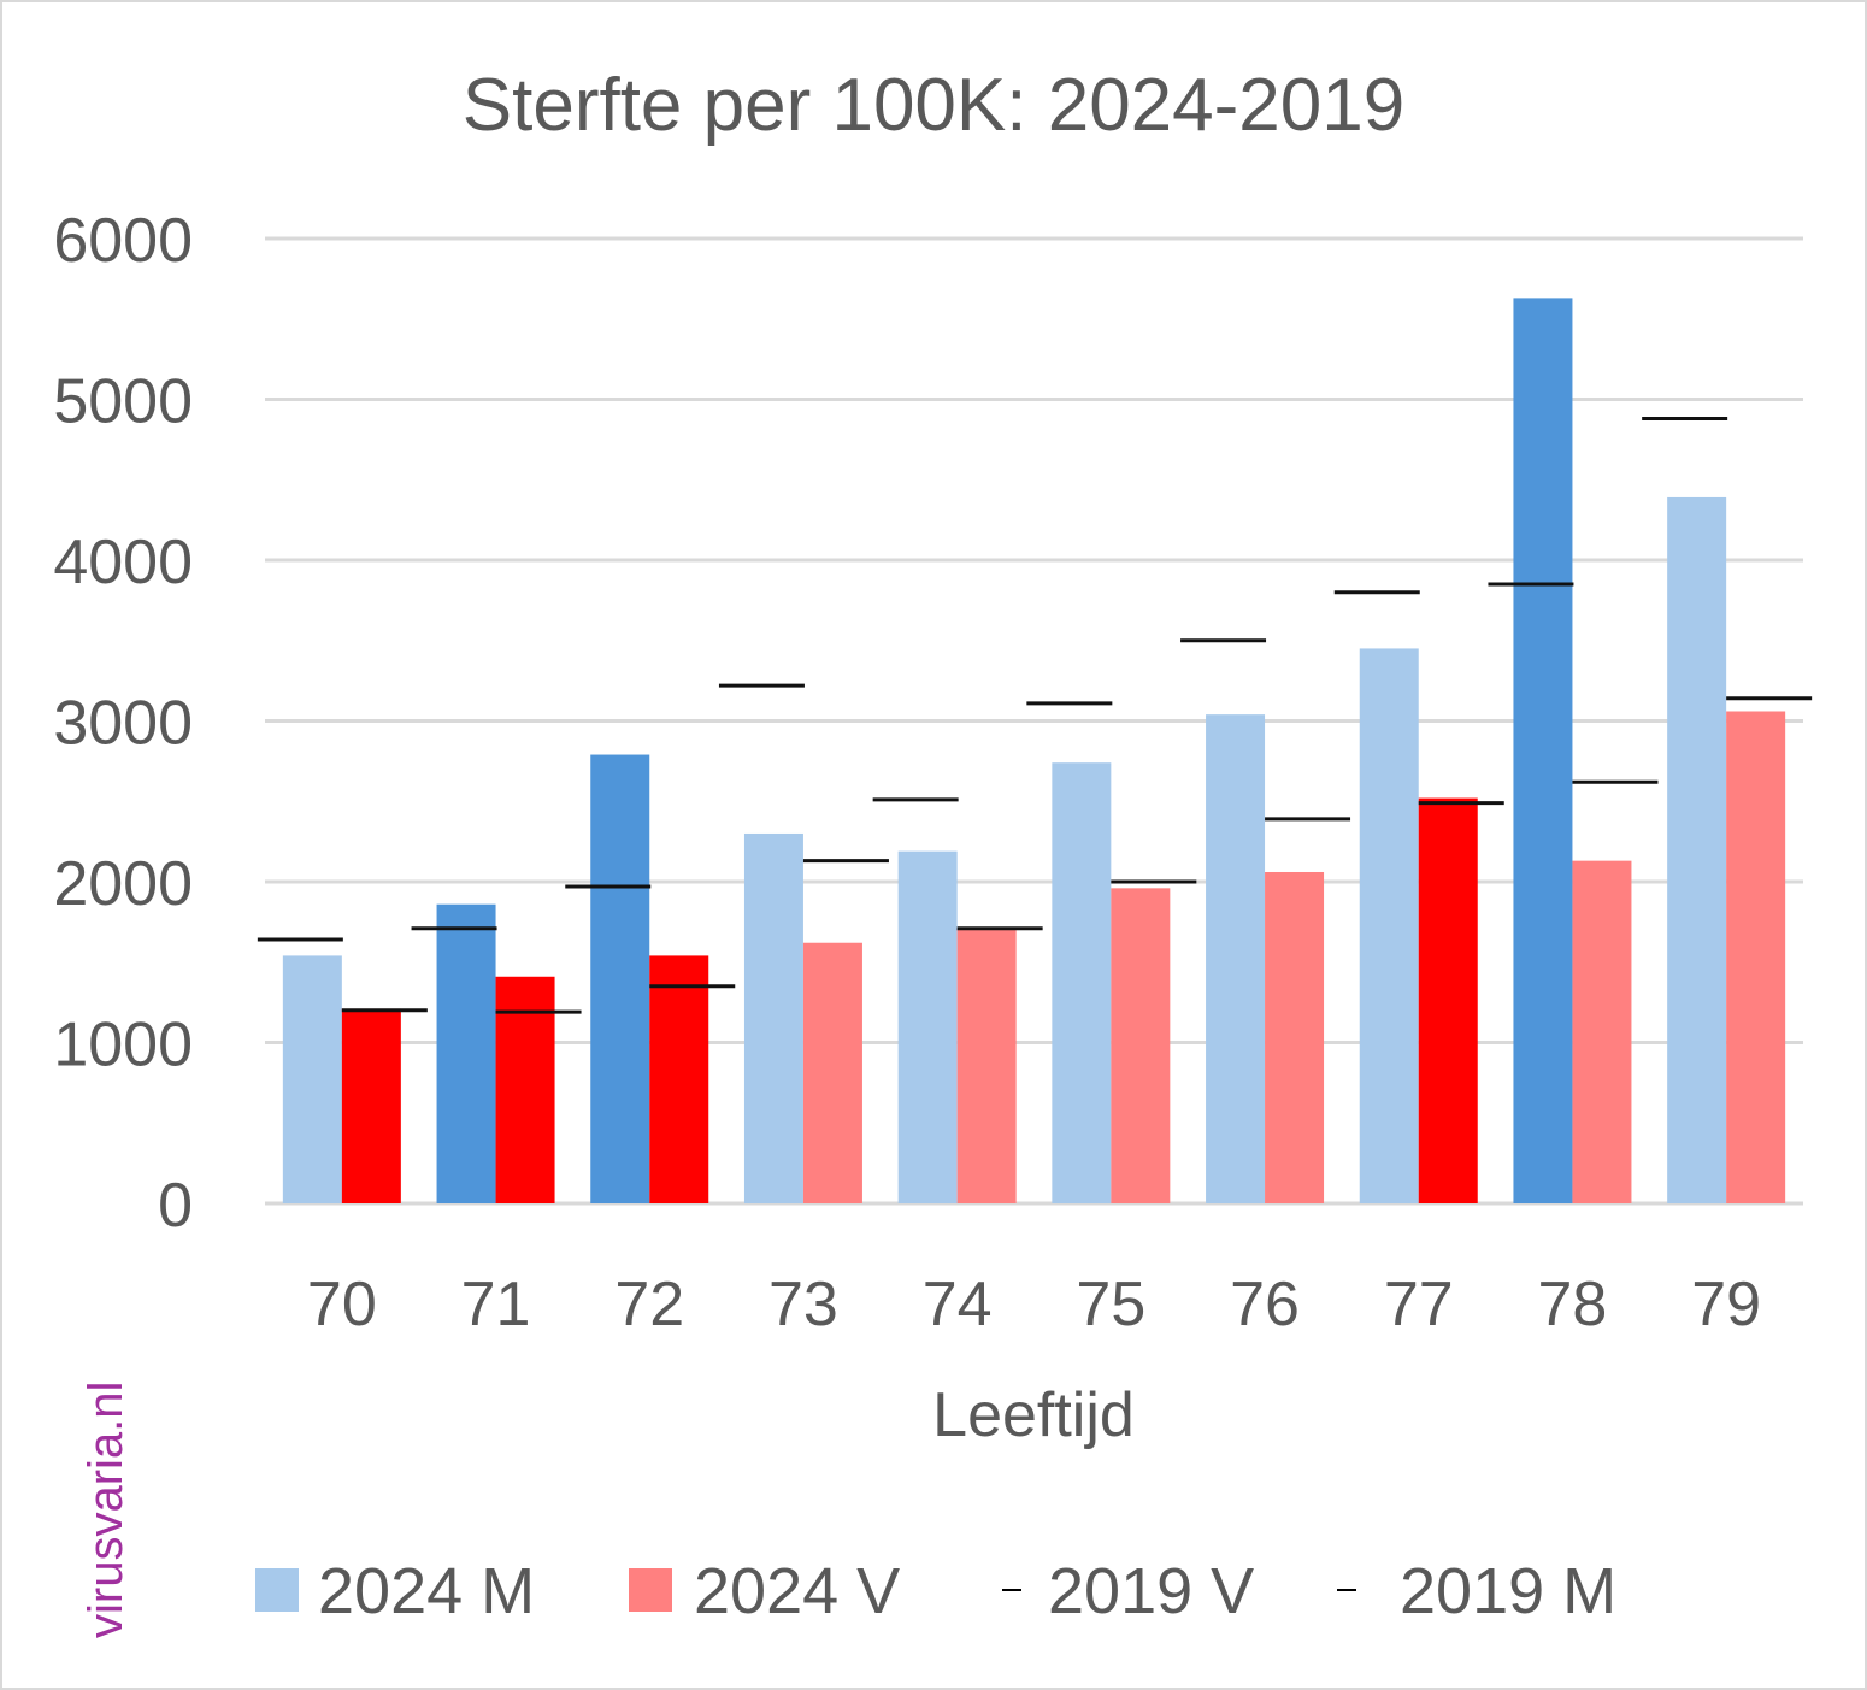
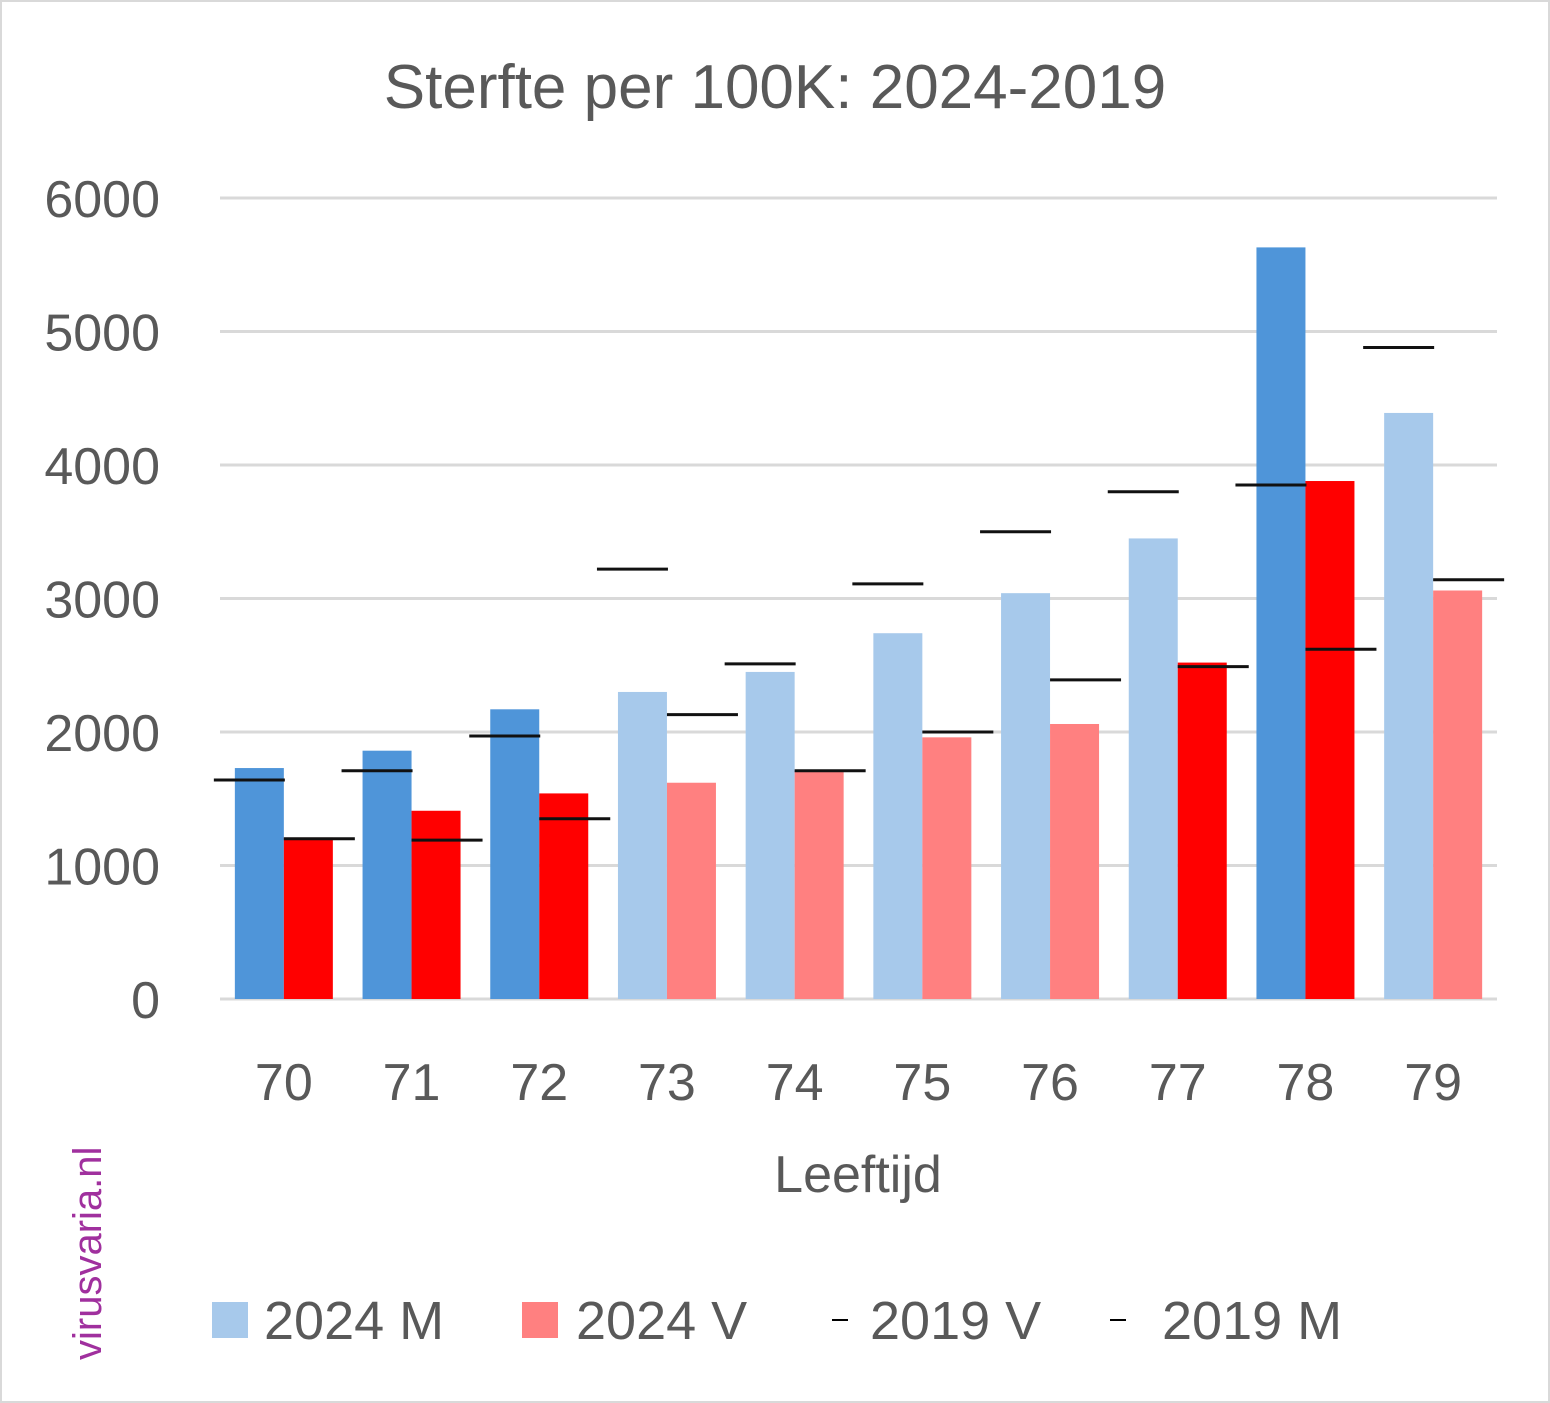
2024 M/70: 1540 -> 1730
2024 M/72: 2790 -> 2170
2024 M/74: 2190 -> 2450
2024 V/78: 2130 -> 3880
